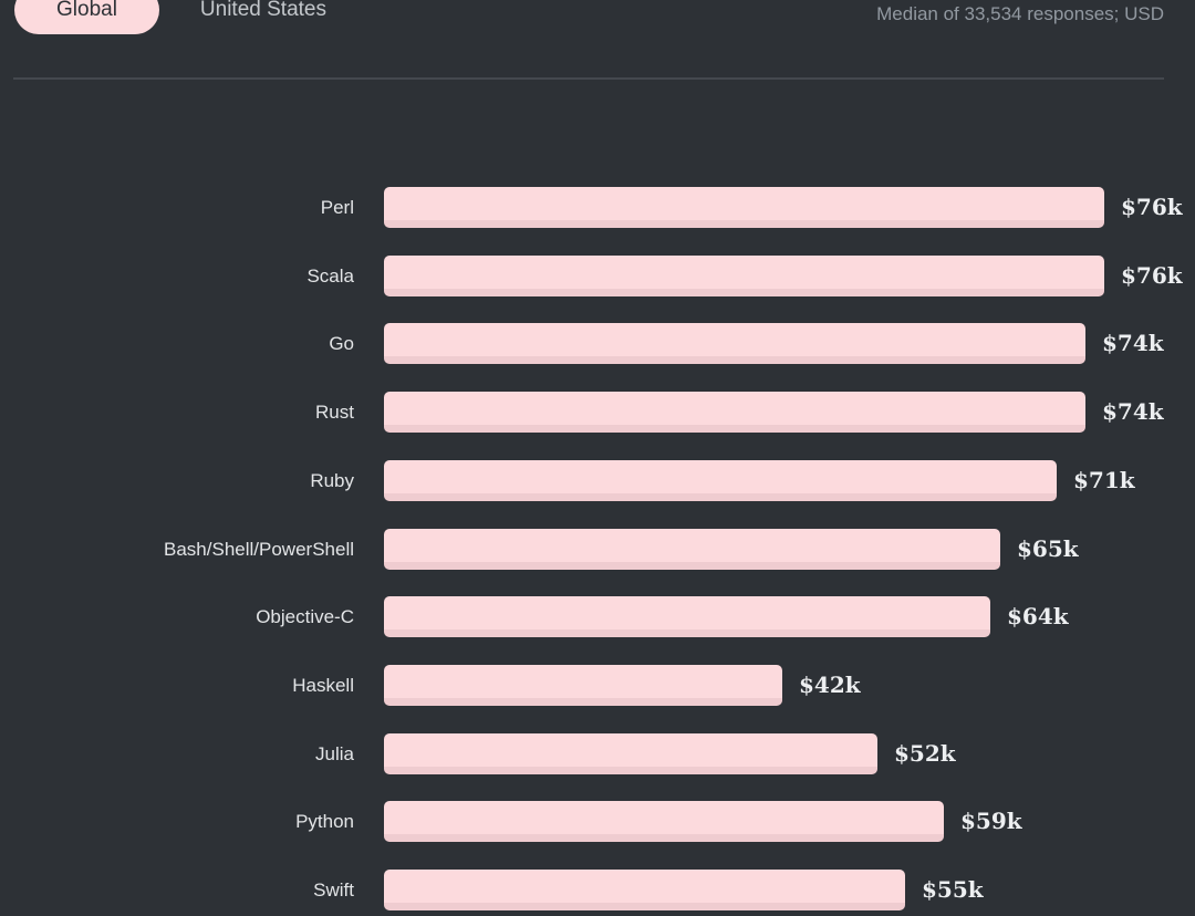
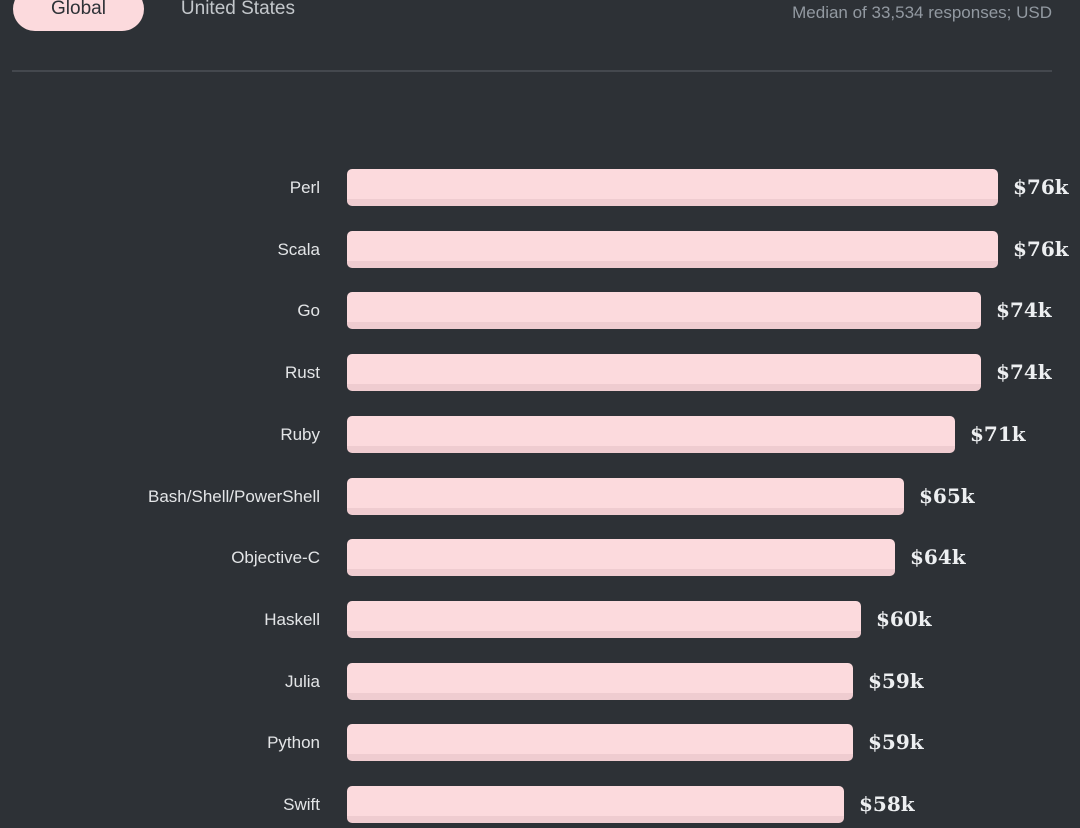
Haskell: $42k -> $60k
Julia: $52k -> $59k
Swift: $55k -> $58k
